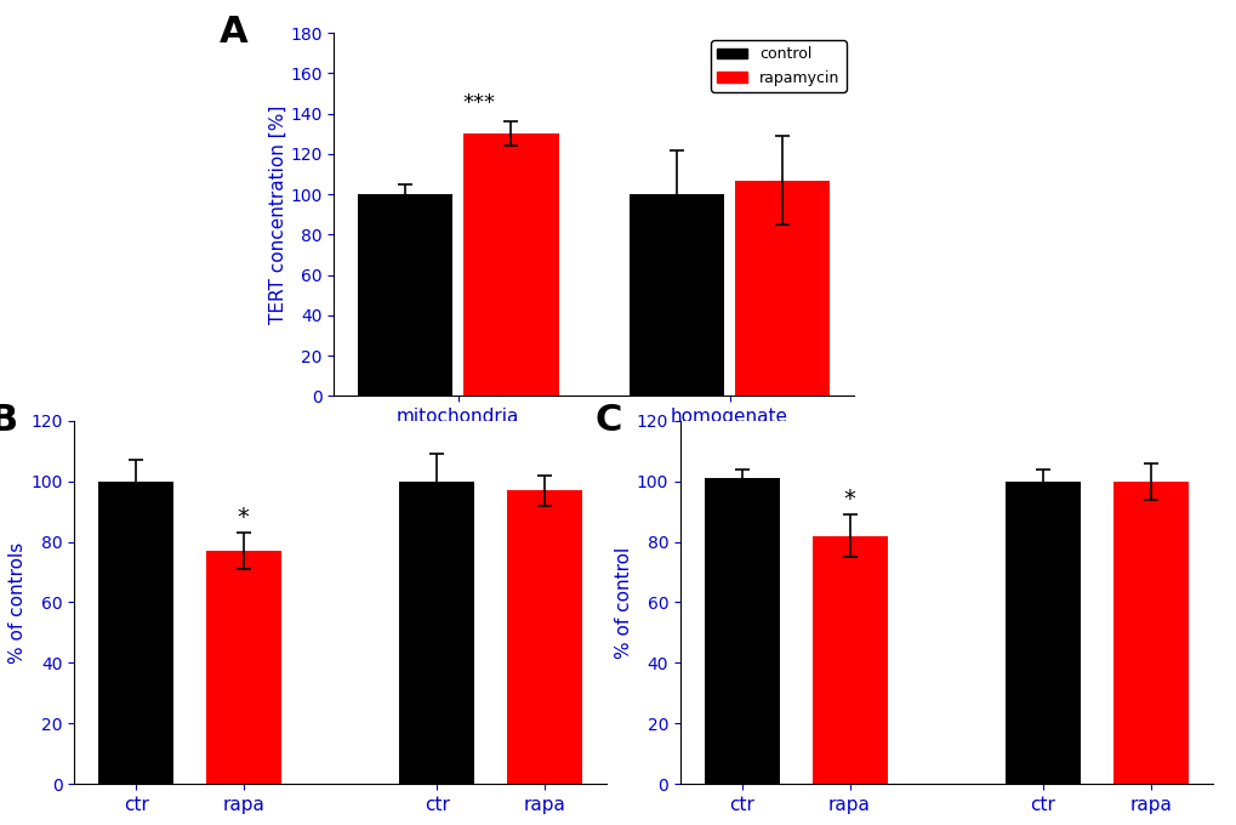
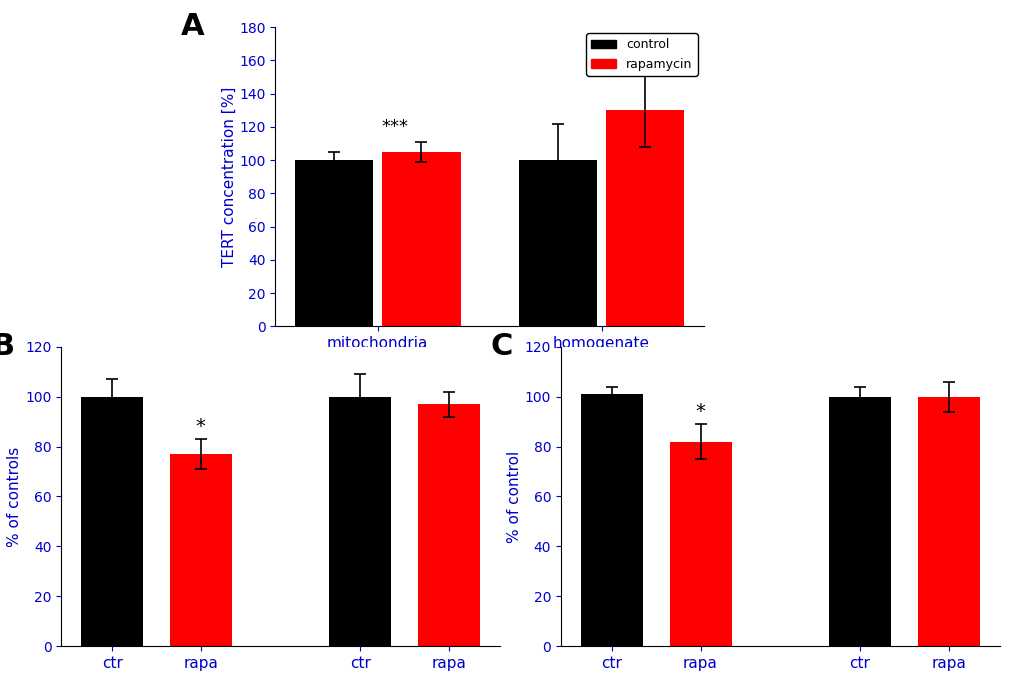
rapamycin/mitochondria: 130 -> 105
rapamycin/homogenate: 107 -> 130
